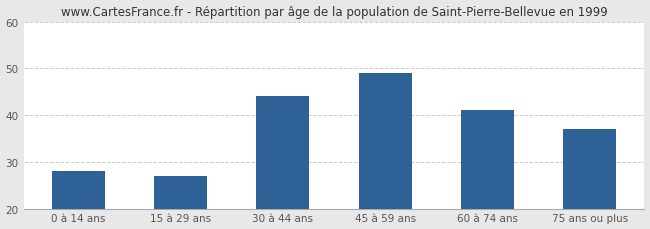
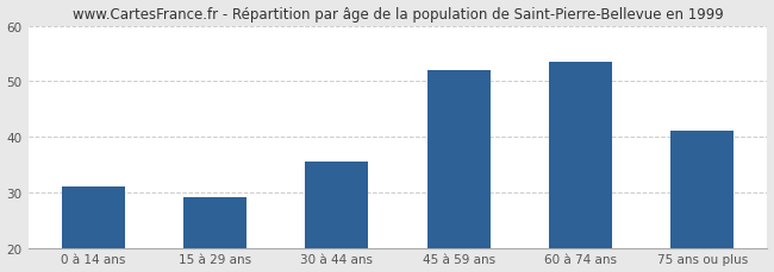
0 à 14 ans: 28.0 -> 31.0
15 à 29 ans: 27.0 -> 29.0
30 à 44 ans: 44.0 -> 35.5
45 à 59 ans: 49.0 -> 52.0
60 à 74 ans: 41.0 -> 53.5
75 ans ou plus: 37.0 -> 41.0
